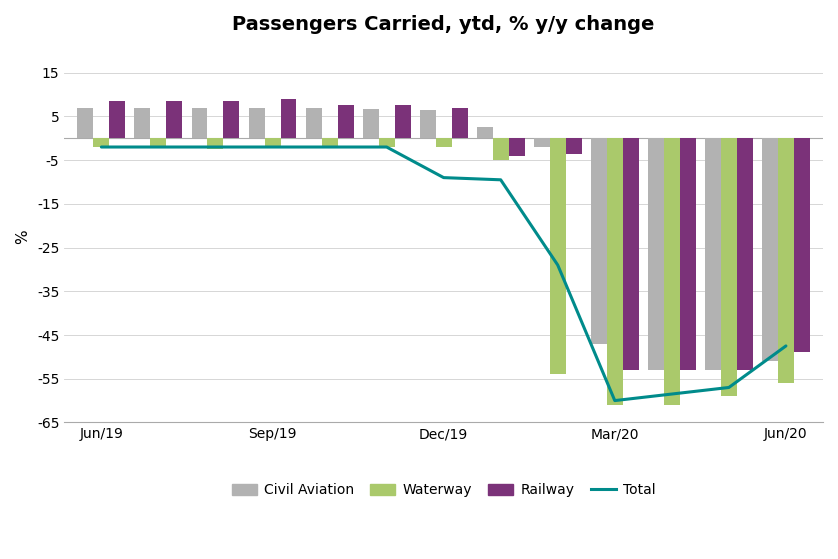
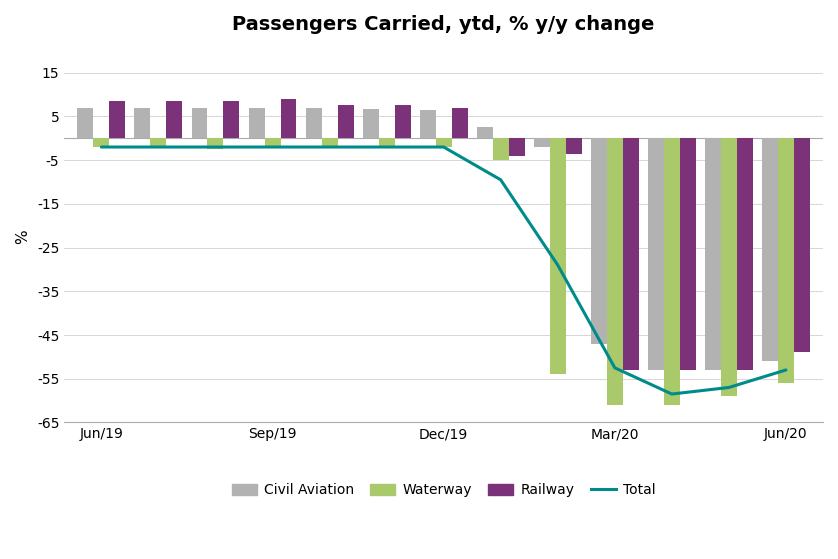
Total/Dec/19: -9.0 -> -2.0
Total/Mar/20: -60.0 -> -52.5
Total/Jun/20: -47.5 -> -53.0
